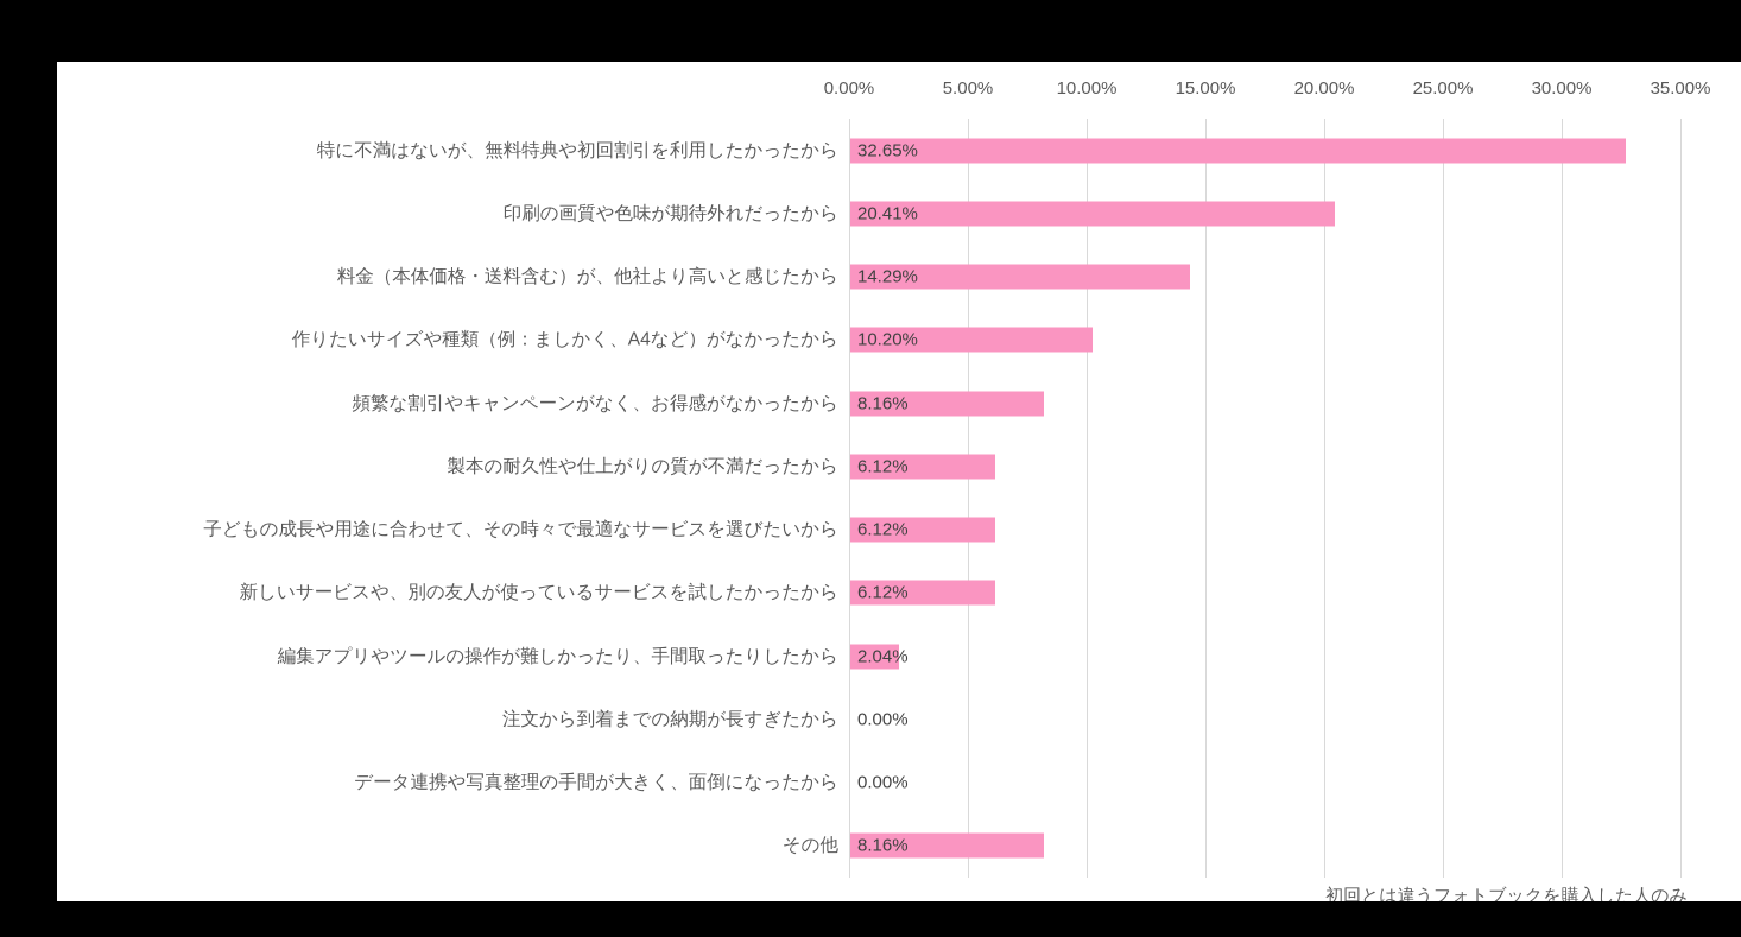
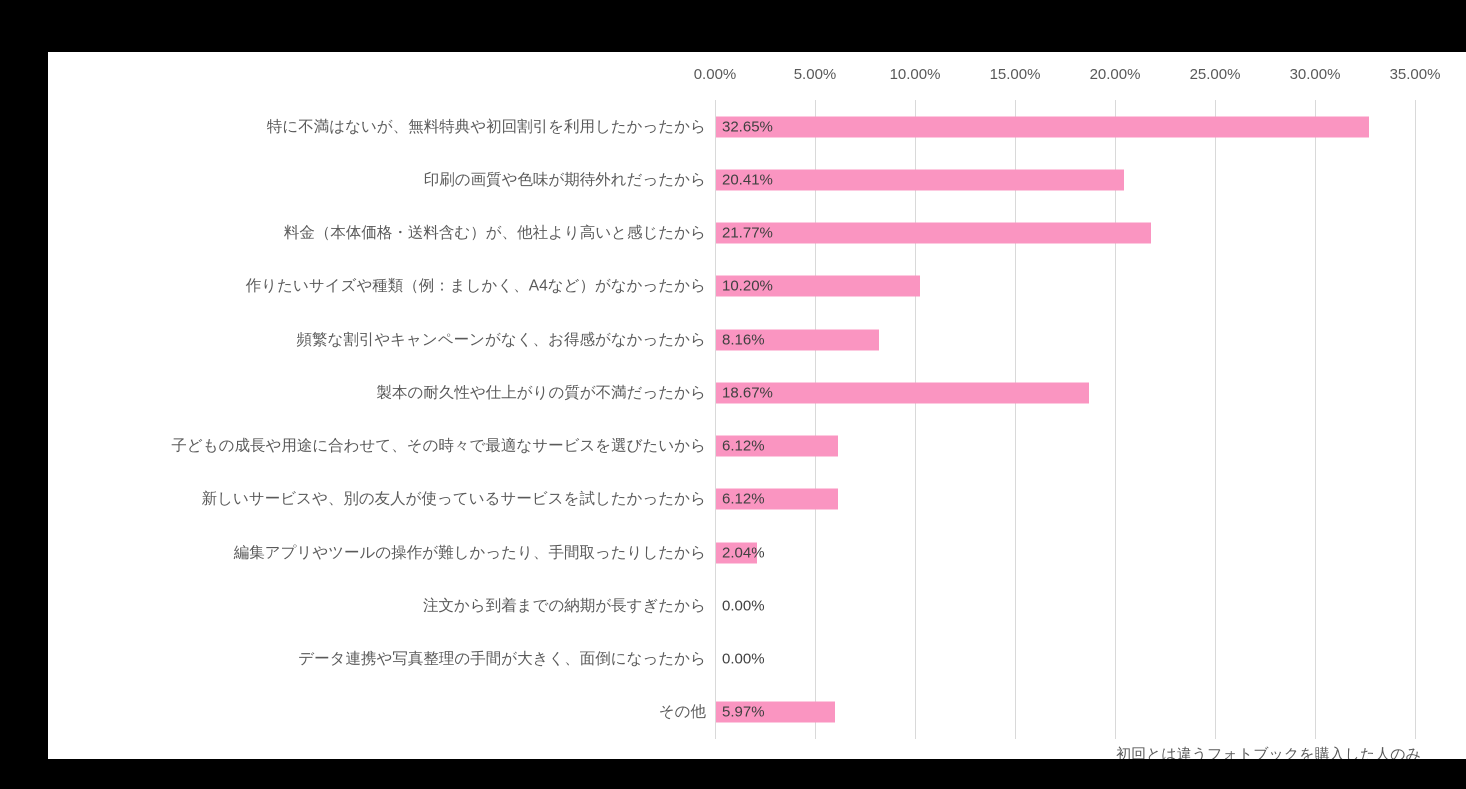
料金（本体価格・送料含む）が、他社より高いと感じたから: 14.29% -> 21.77%
製本の耐久性や仕上がりの質が不満だったから: 6.12% -> 18.67%
その他: 8.16% -> 5.97%
